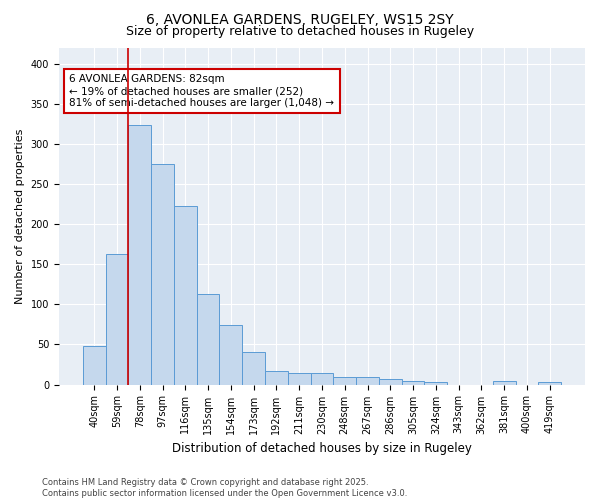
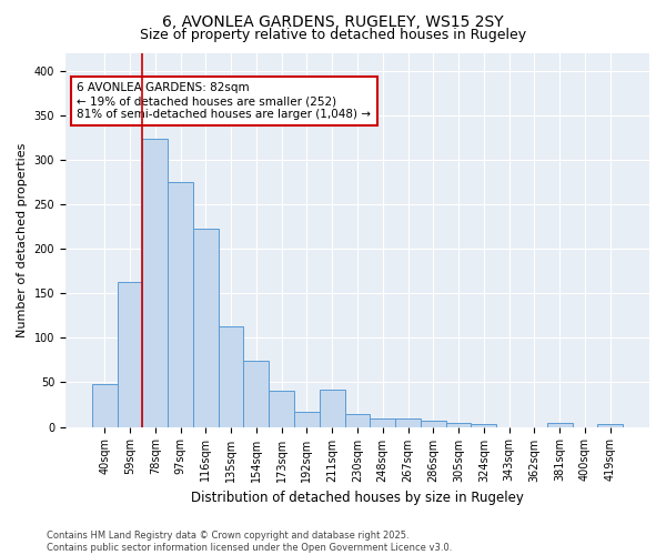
211sqm: 15 -> 42
